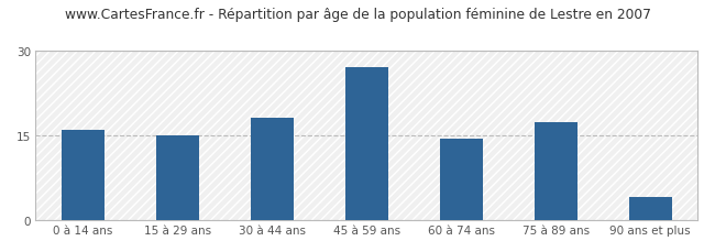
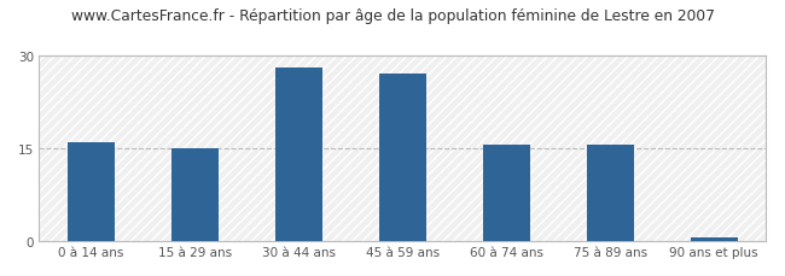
30 à 44 ans: 18.0 -> 28.0
60 à 74 ans: 14.4 -> 15.5
75 à 89 ans: 17.2 -> 15.5
90 ans et plus: 4.0 -> 0.5
